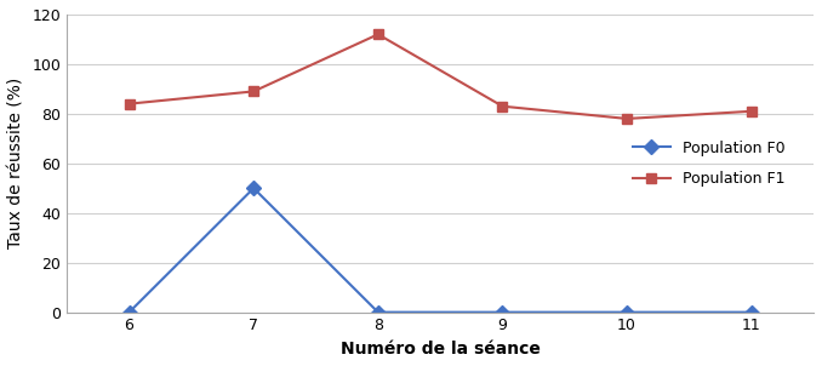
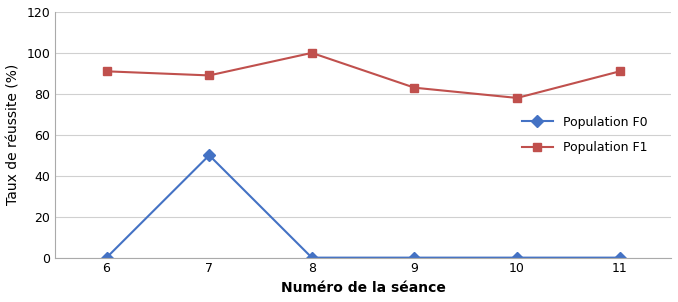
Population F1/6: 84 -> 91
Population F1/8: 112 -> 100
Population F1/11: 81 -> 91
